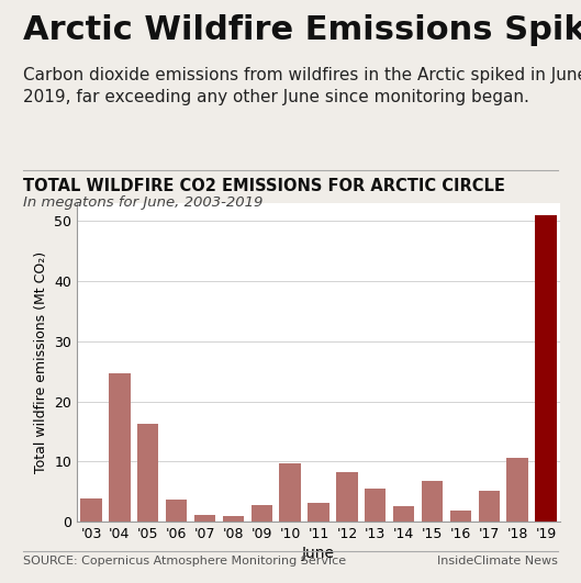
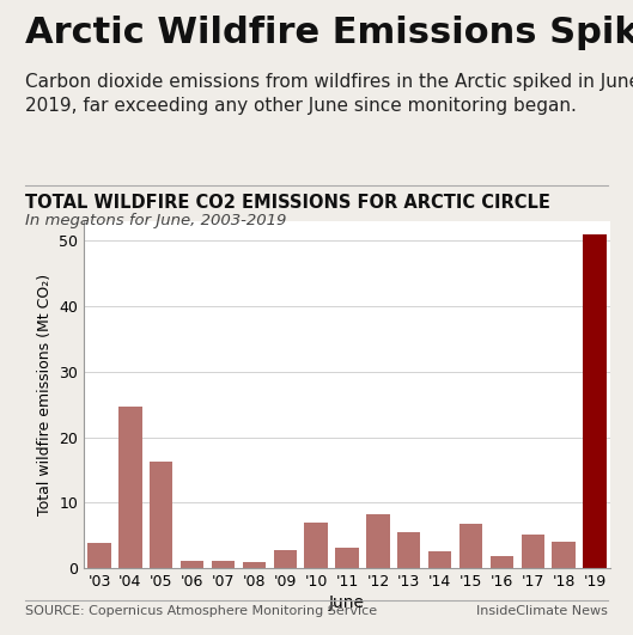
'06: 3.6 -> 1.1
'10: 9.6 -> 7.0
'18: 10.6 -> 4.1
